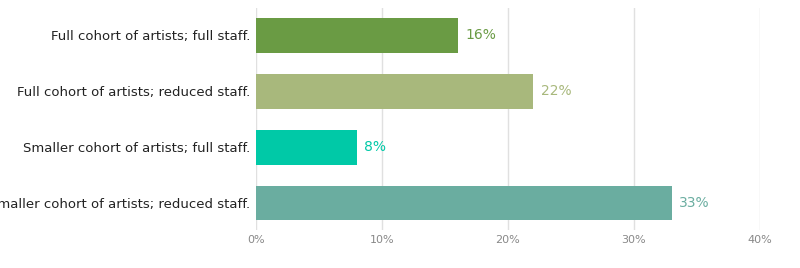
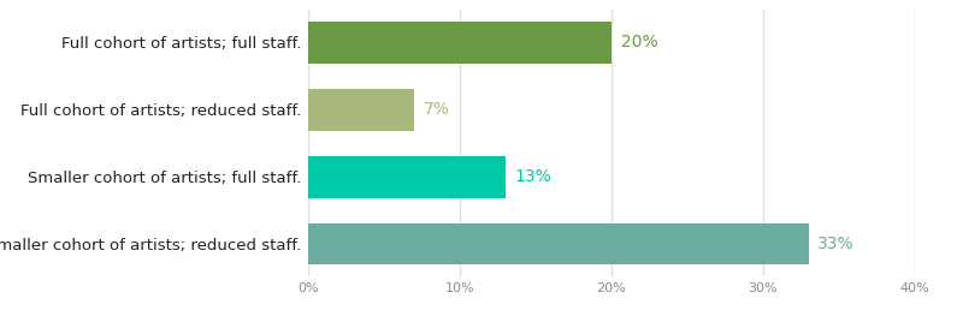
Full cohort of artists; full staff.: 16% -> 20%
Full cohort of artists; reduced staff.: 22% -> 7%
Smaller cohort of artists; full staff.: 8% -> 13%
